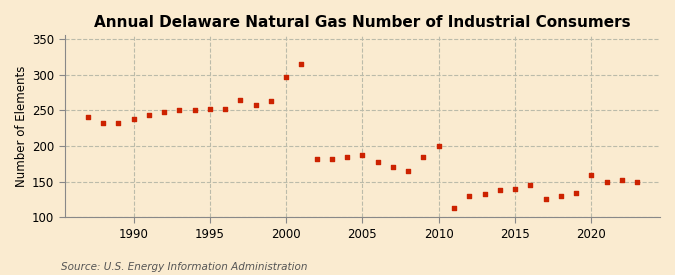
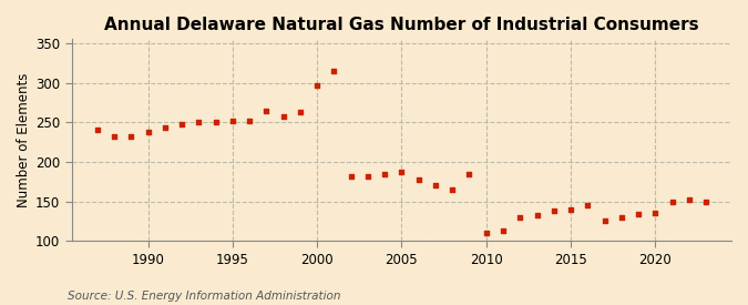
2010: 200 -> 110
2020: 160 -> 135
